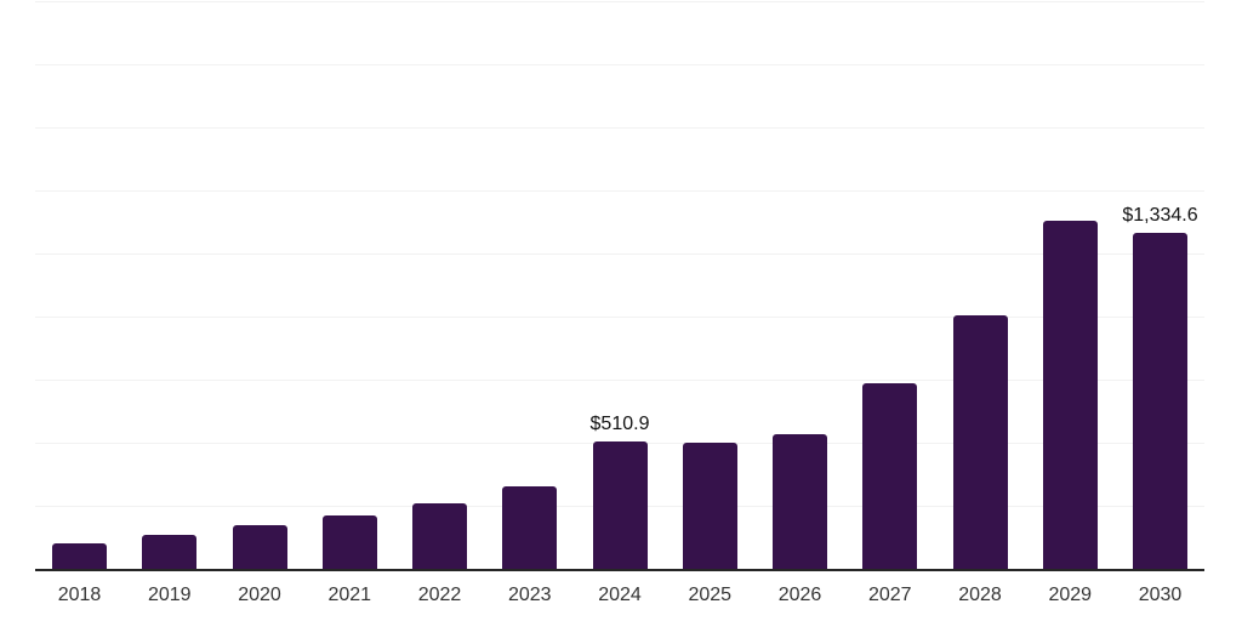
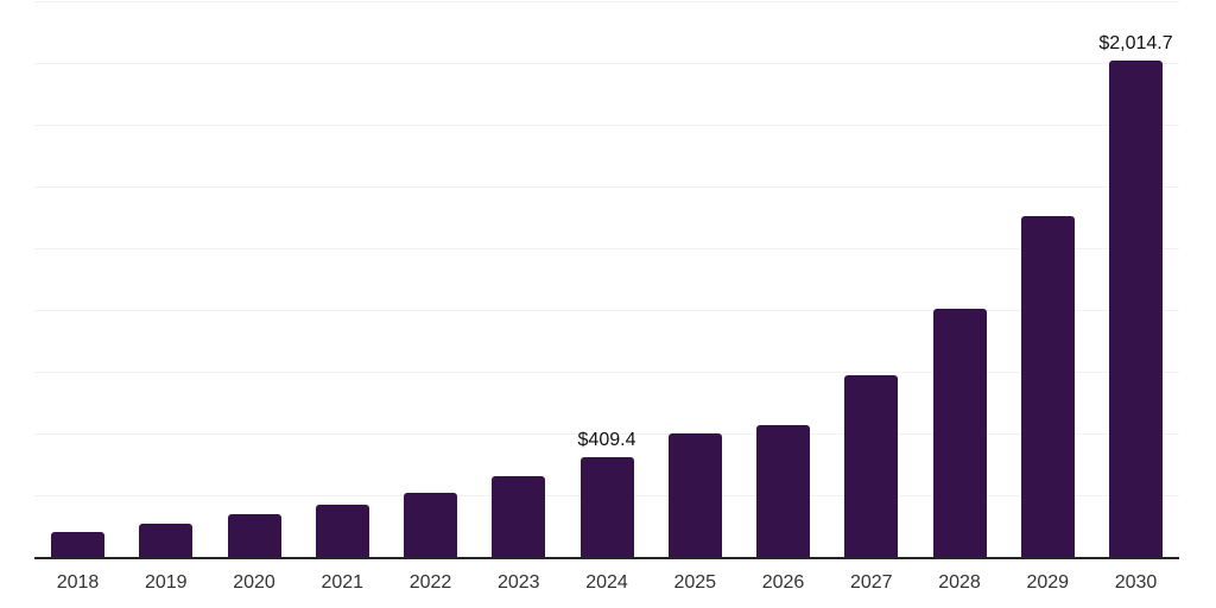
2024: $510.9 -> $409.4
2030: $1,334.6 -> $2,014.7
